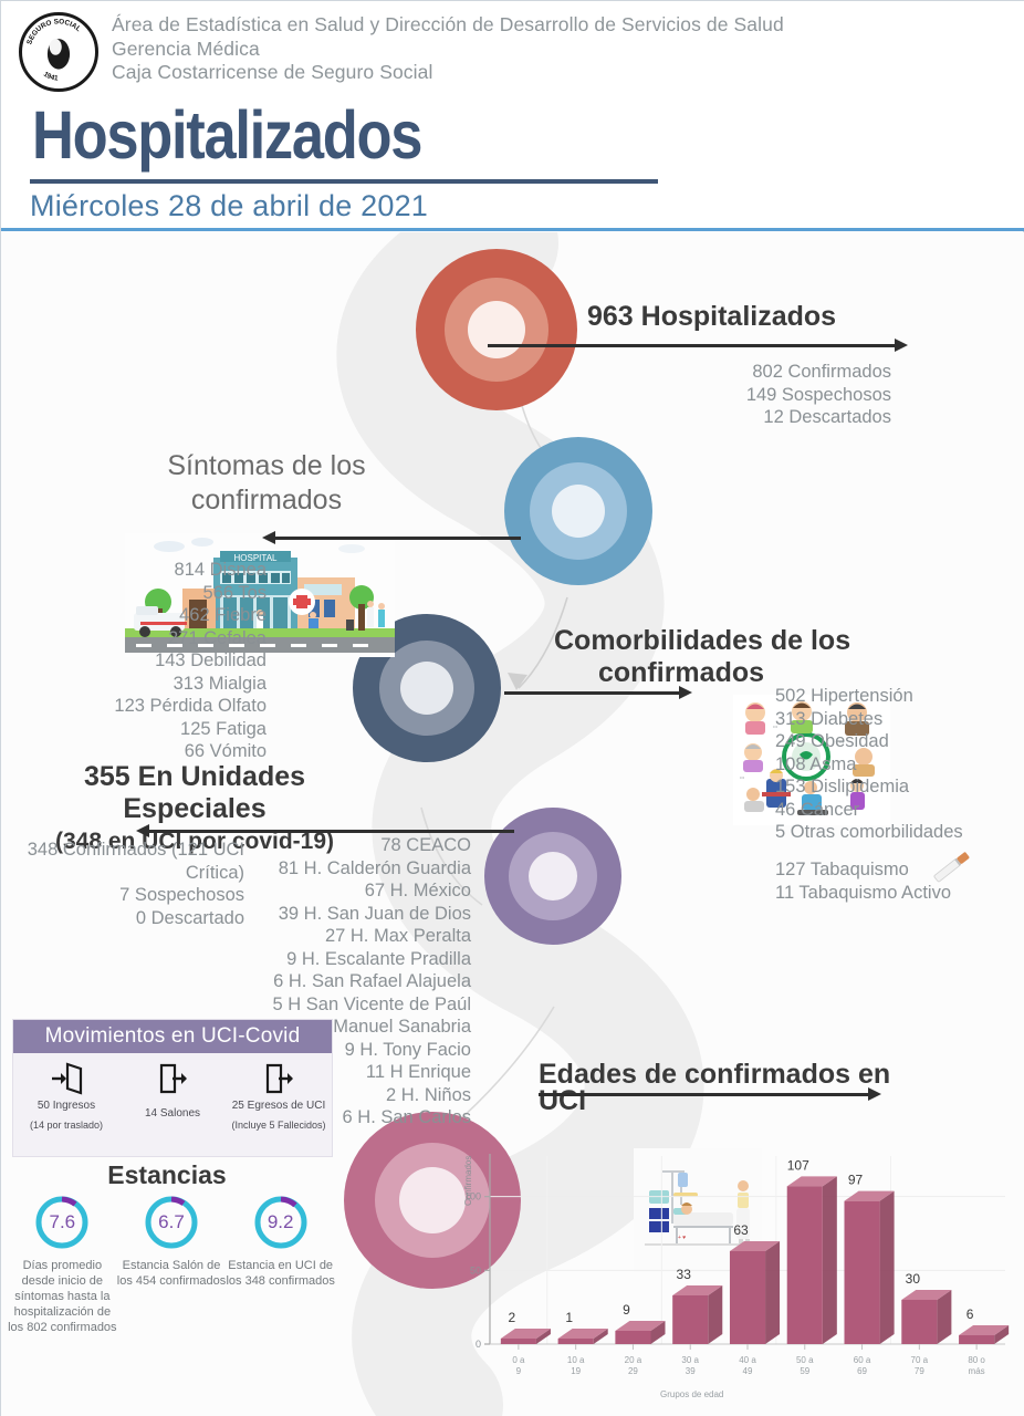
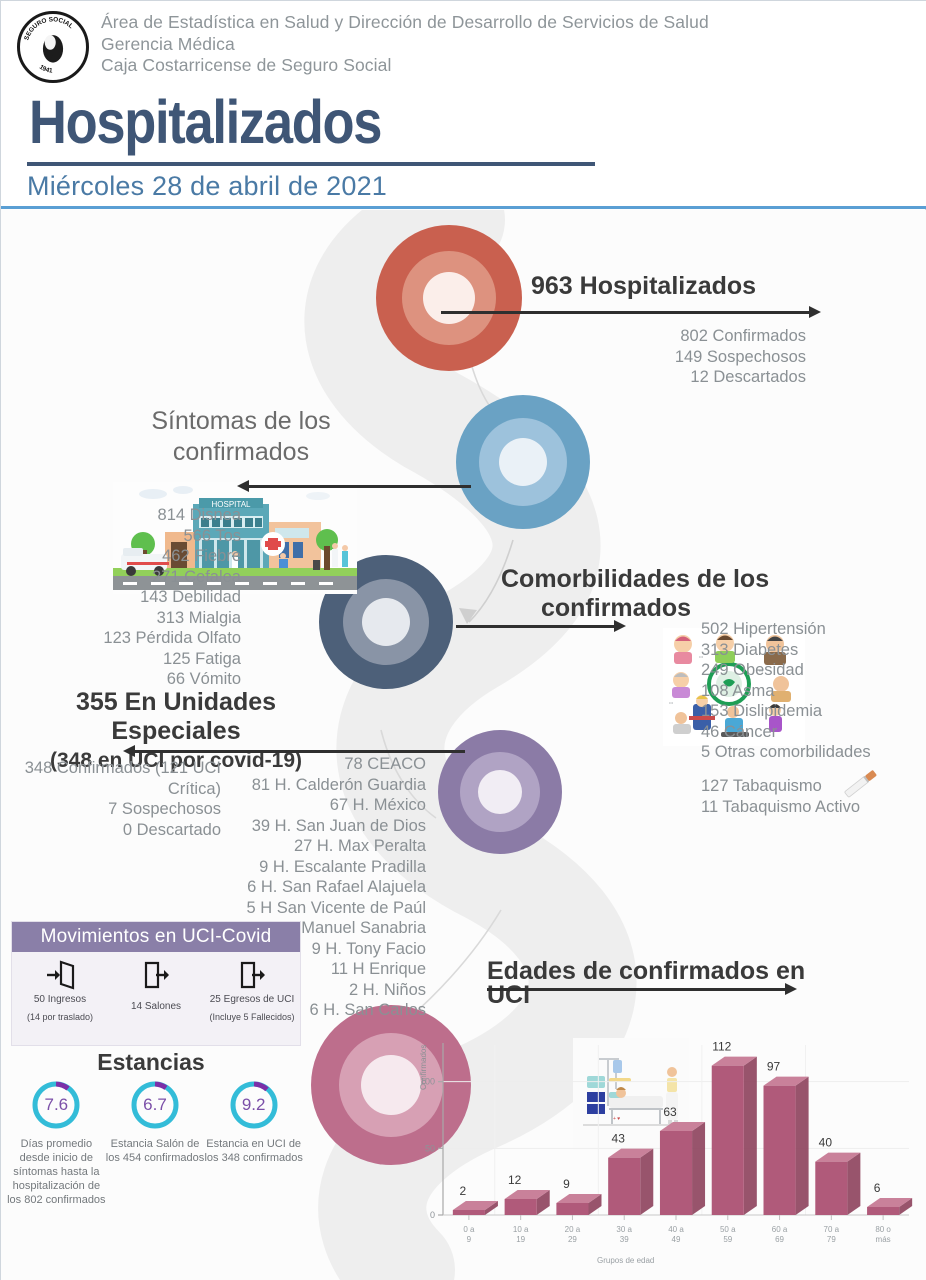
10 a 19: 1 -> 12
30 a 39: 33 -> 43
50 a 59: 107 -> 112
70 a 79: 30 -> 40
